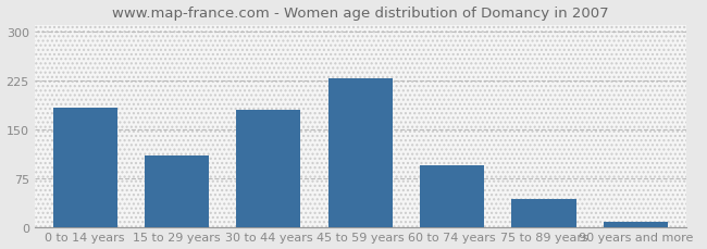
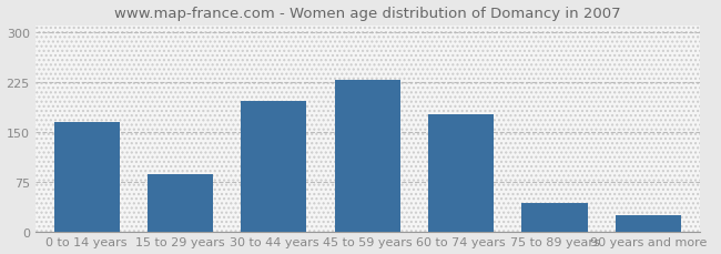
0 to 14 years: 183 -> 164
15 to 29 years: 110 -> 86
30 to 44 years: 180 -> 196
60 to 74 years: 95 -> 176
90 years and more: 7 -> 24
